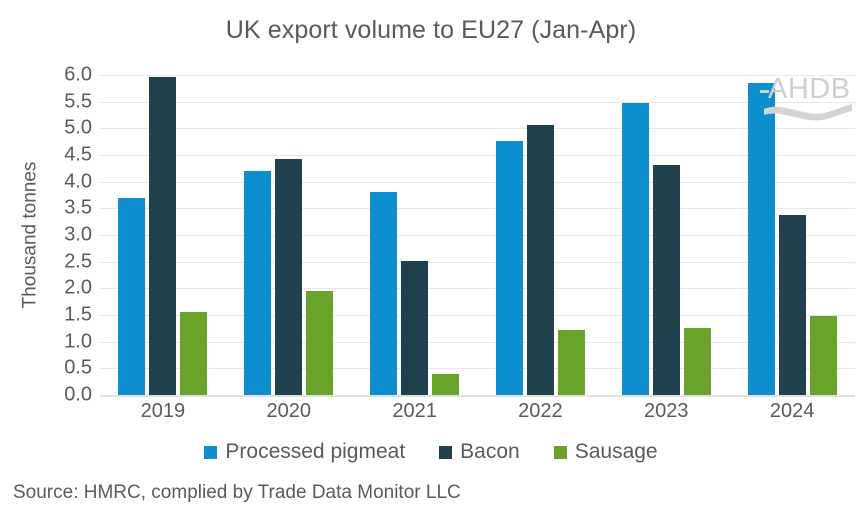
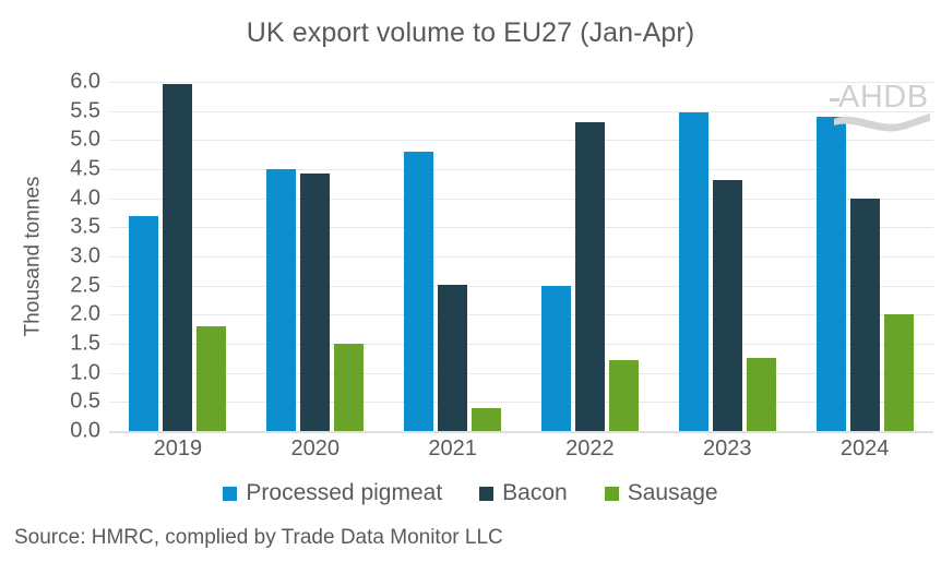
Sausage/2019: 1.6 -> 1.8
Processed pigmeat/2020: 4.2 -> 4.5
Sausage/2020: 1.9 -> 1.5
Processed pigmeat/2021: 3.8 -> 4.8
Processed pigmeat/2022: 4.8 -> 2.5
Bacon/2022: 5.1 -> 5.3
Processed pigmeat/2024: 5.8 -> 5.4
Bacon/2024: 3.4 -> 4.0
Sausage/2024: 1.5 -> 2.0
